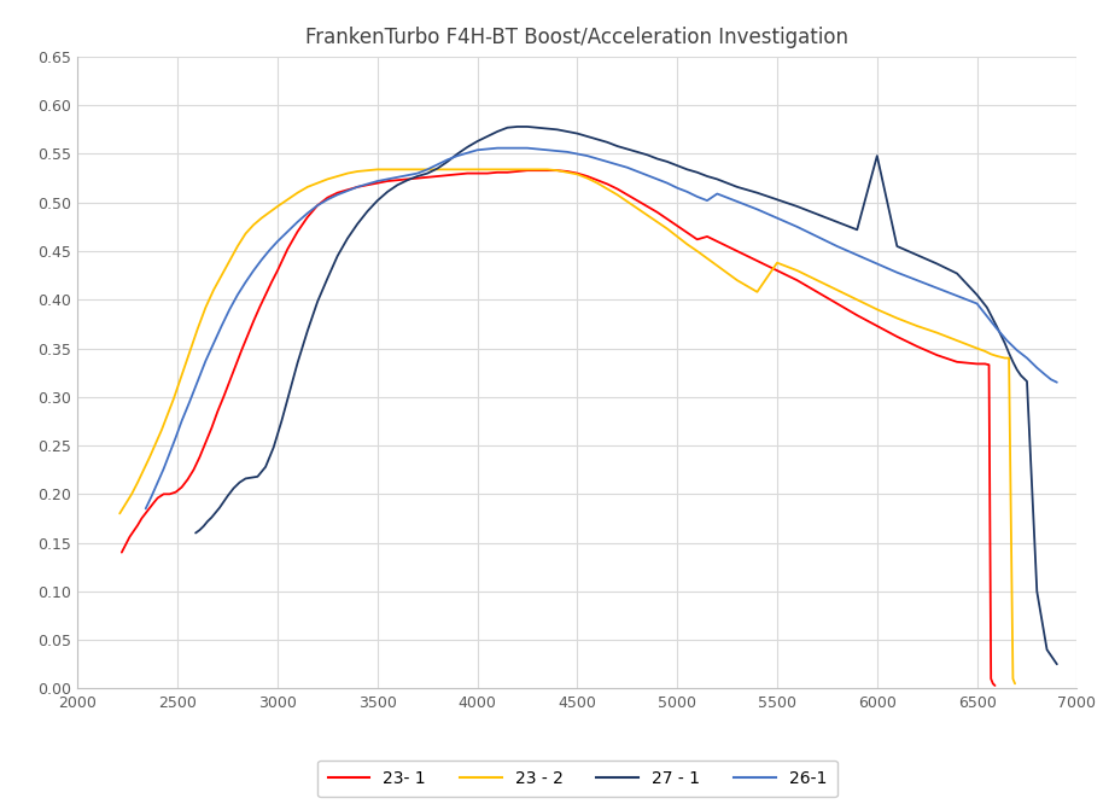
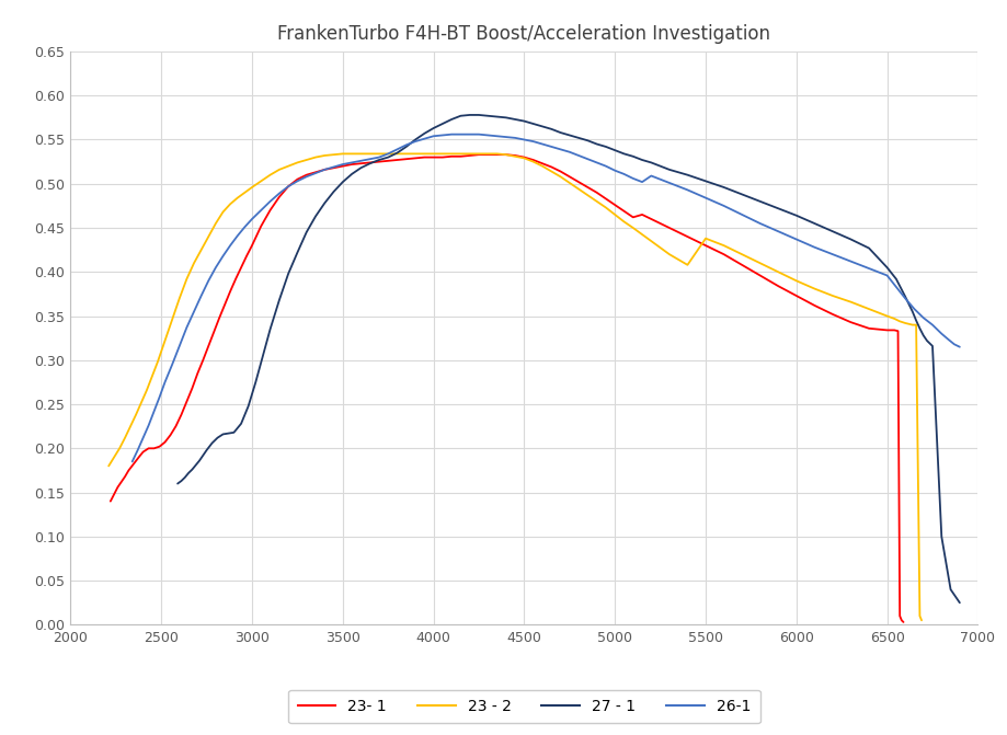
27 - 1/6000: 0.548 -> 0.464
